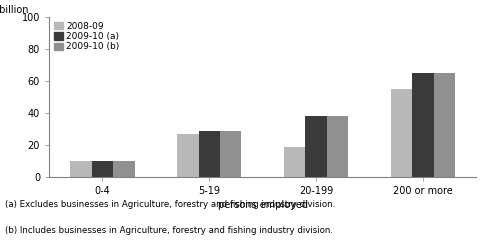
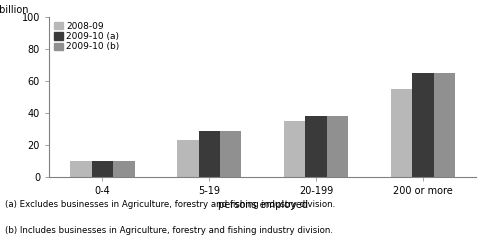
2008-09/5-19: 27 -> 23
2008-09/20-199: 19 -> 35
